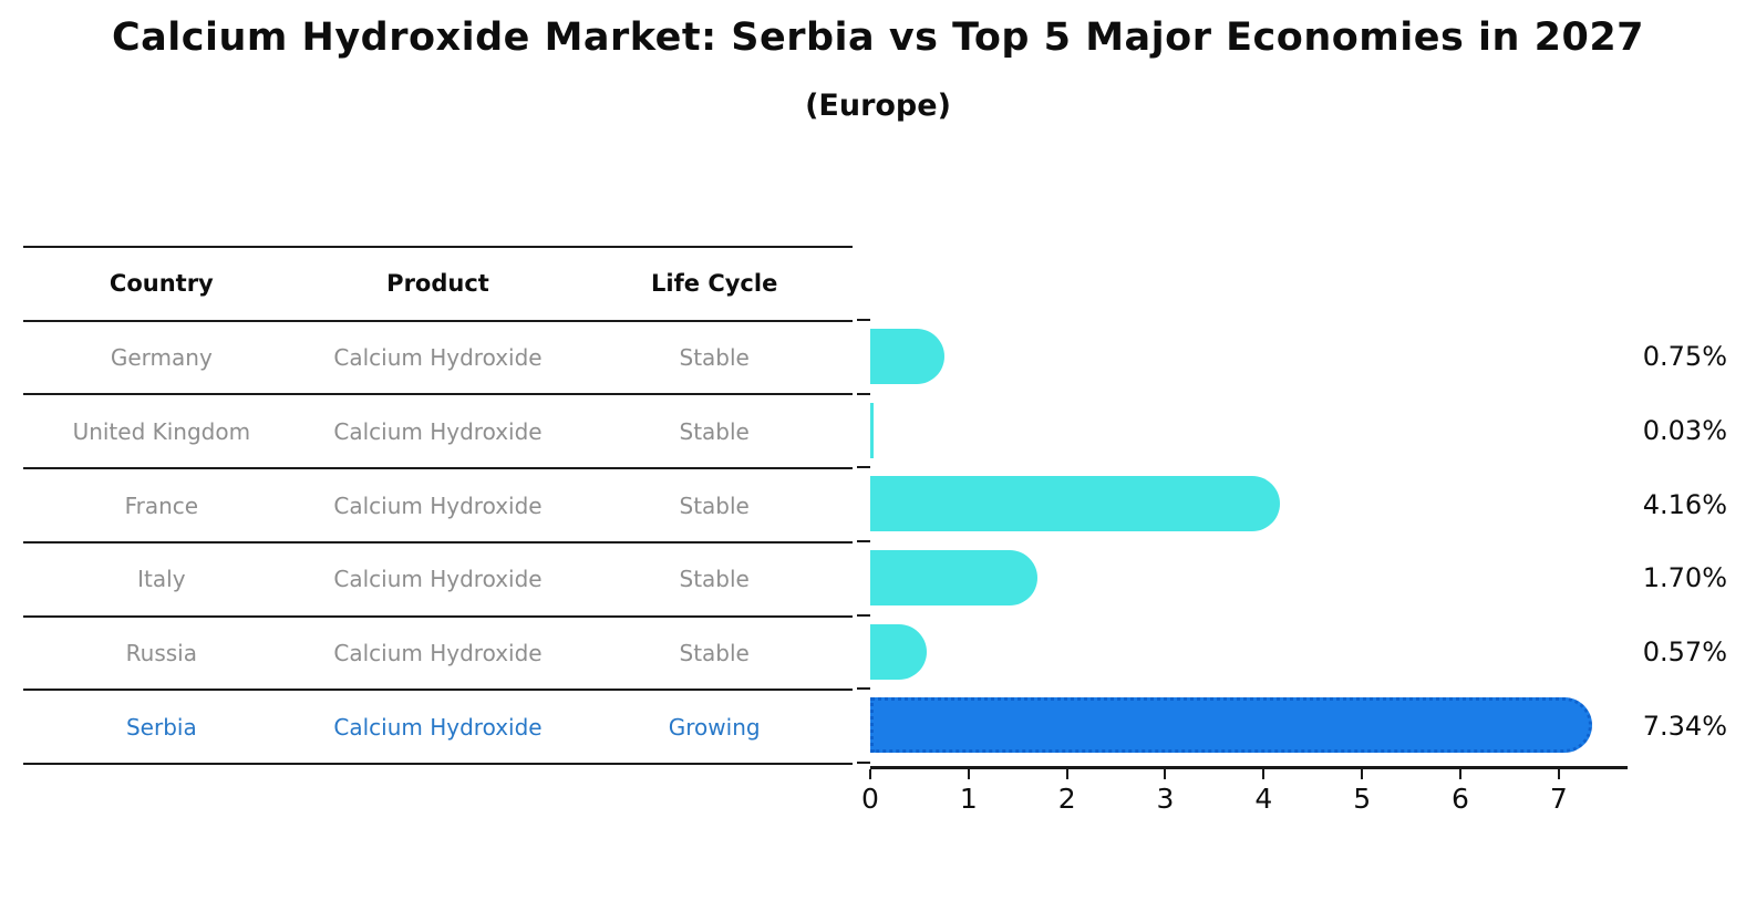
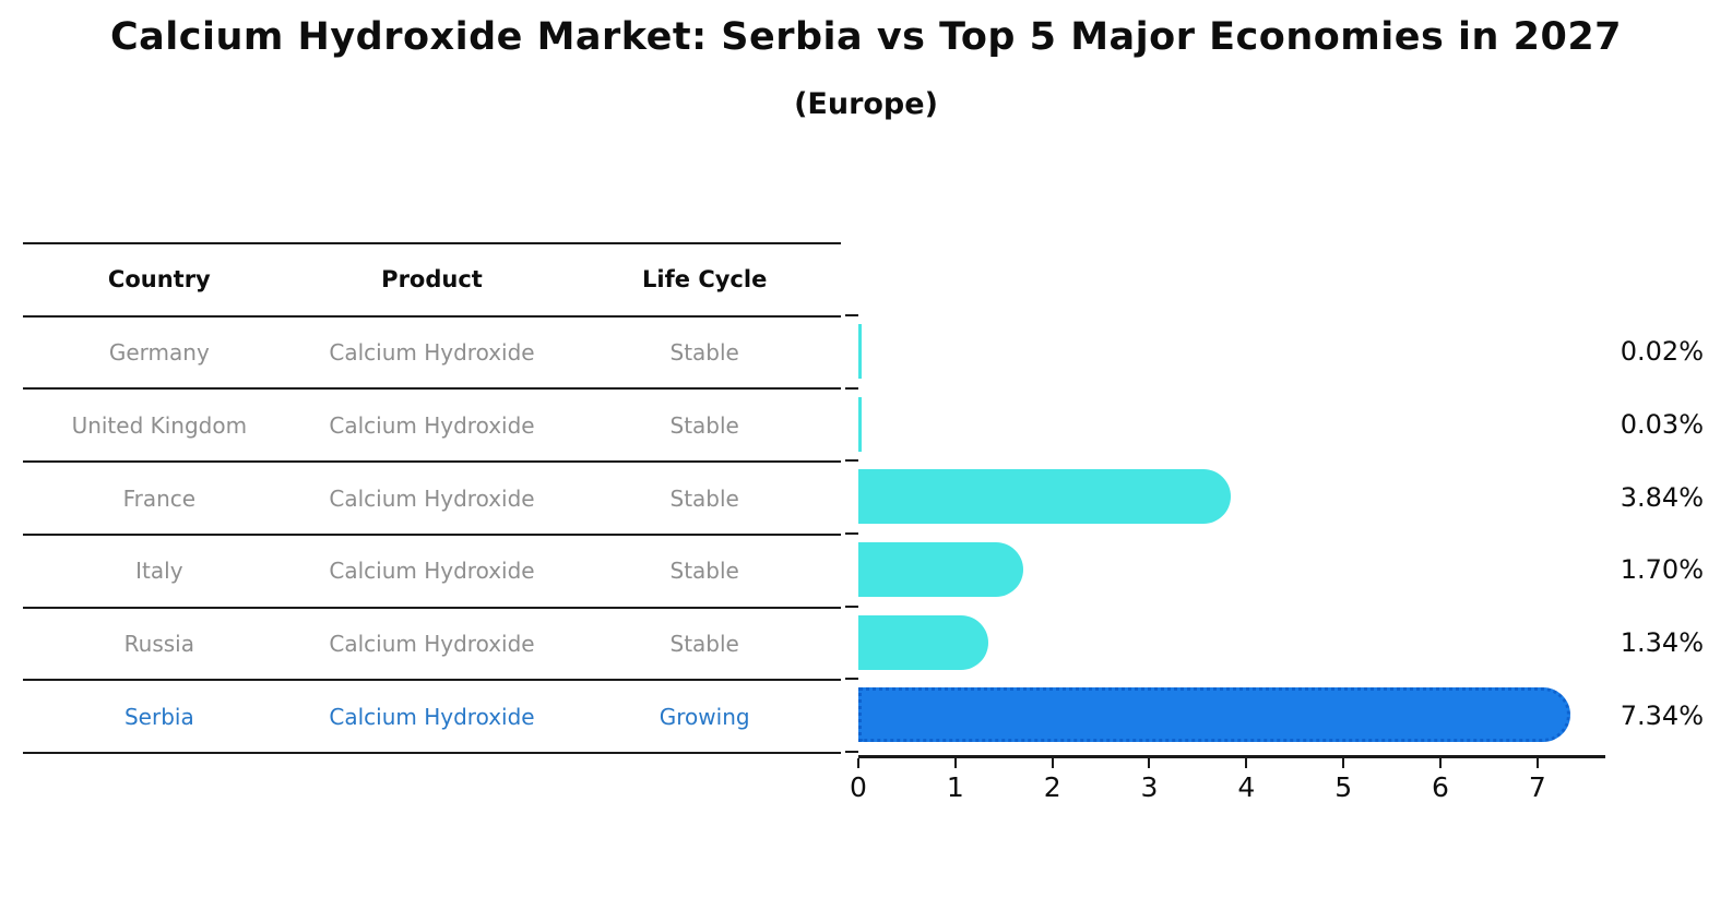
Germany: 0.75% -> 0.02%
France: 4.16% -> 3.84%
Russia: 0.57% -> 1.34%
